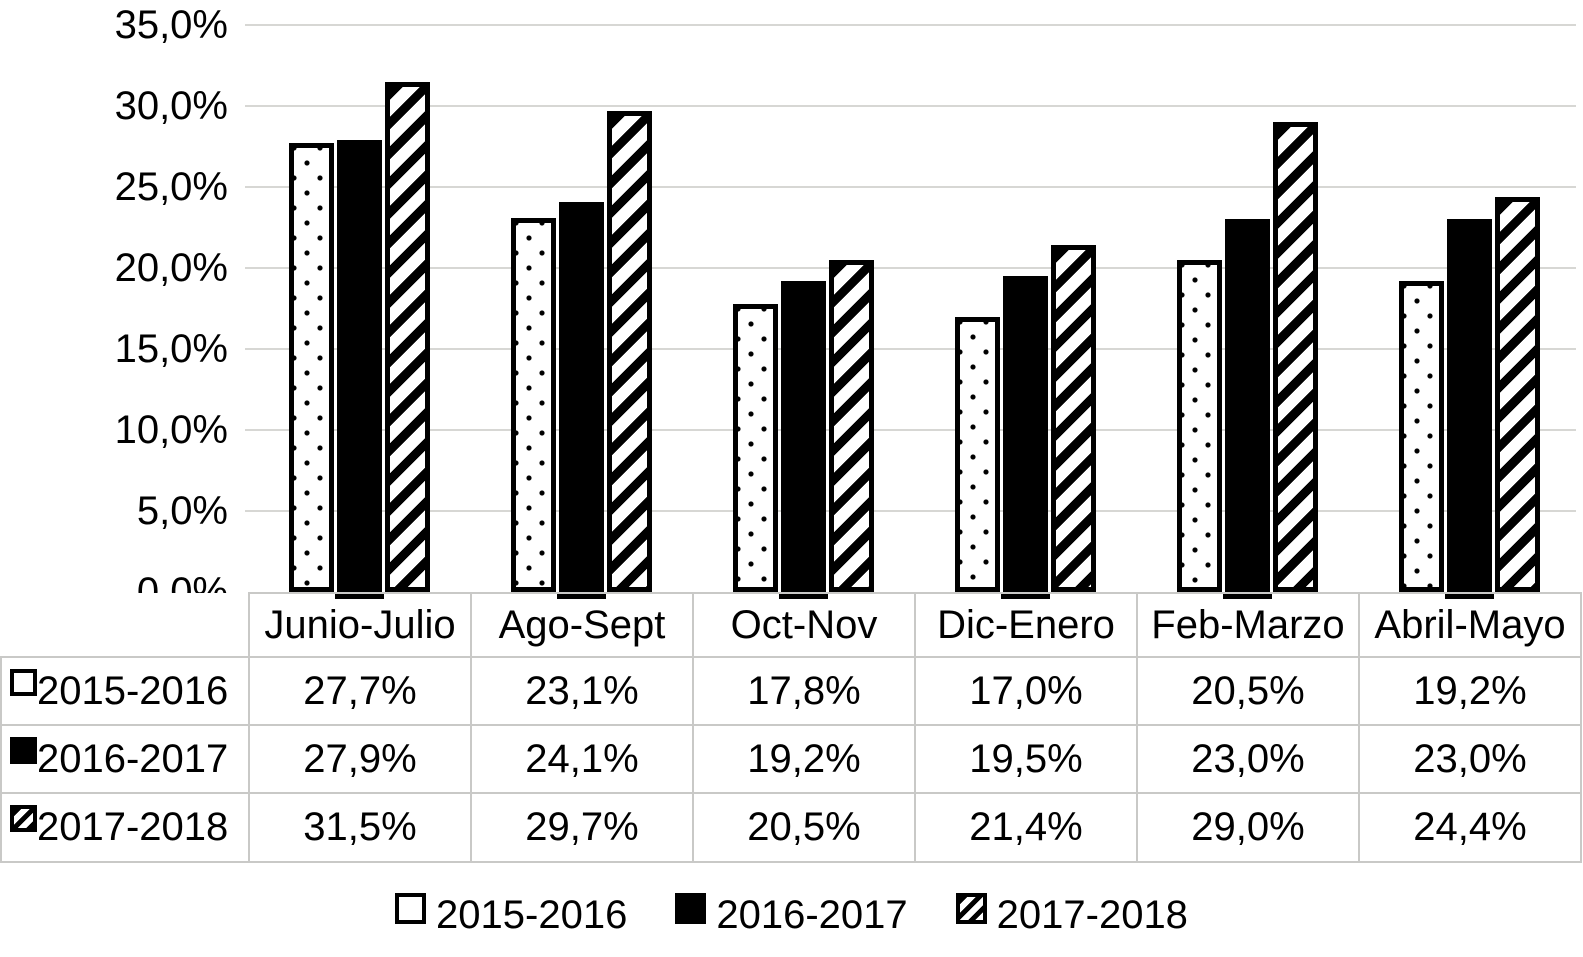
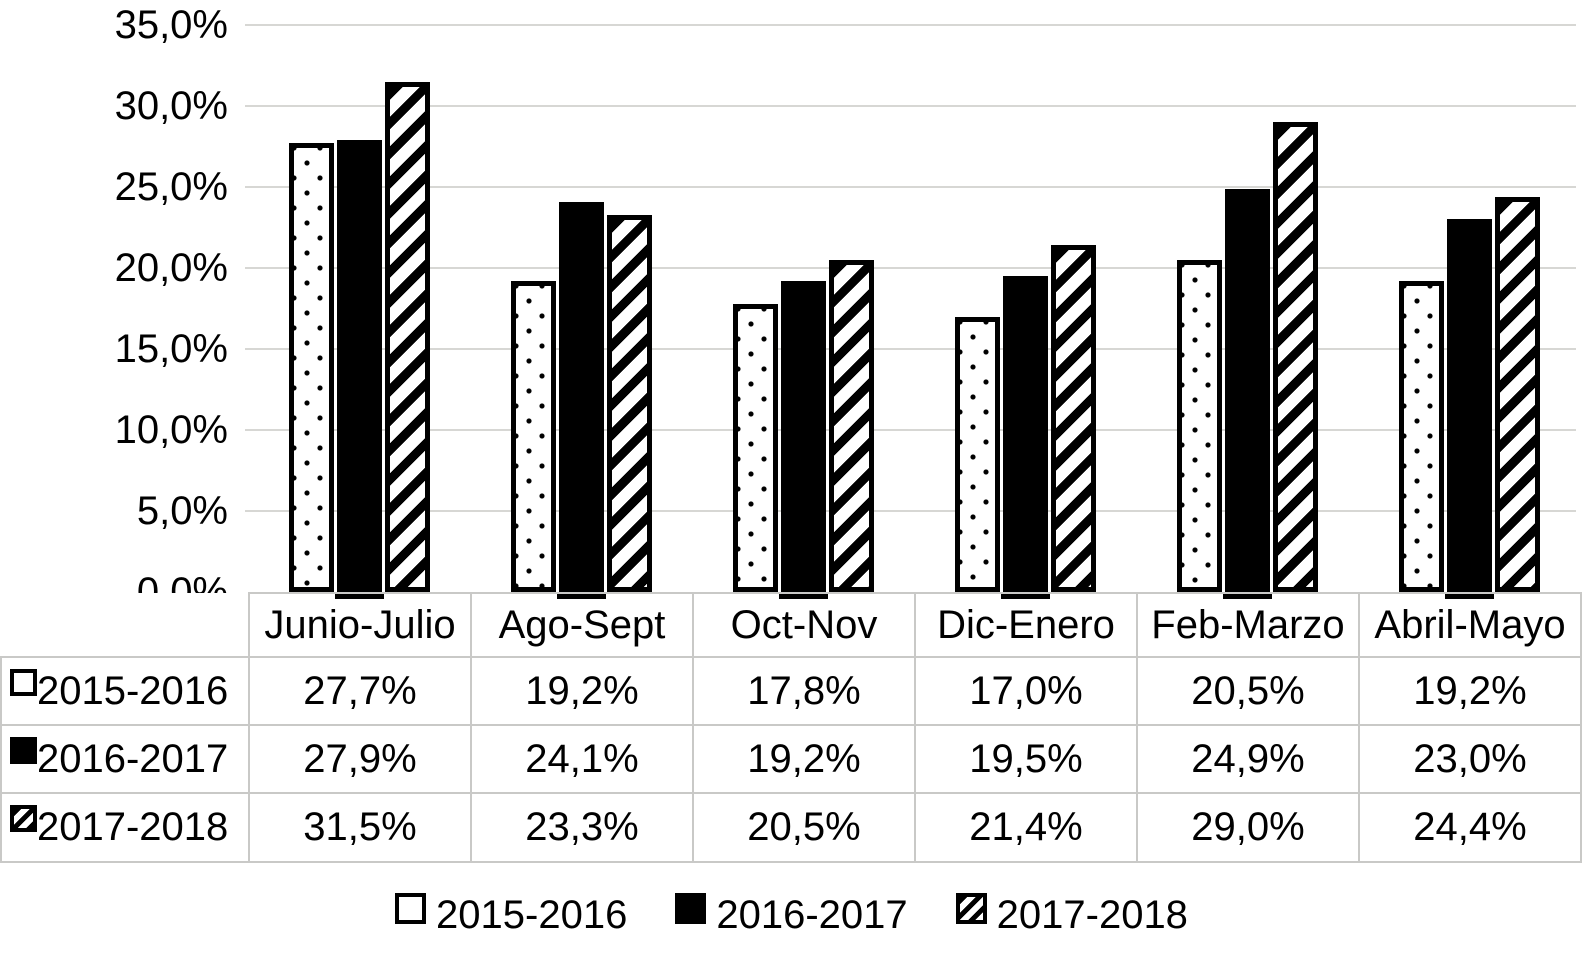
2015-2016/Ago-Sept: 23,1% -> 19,2%
2017-2018/Ago-Sept: 29,7% -> 23,3%
2016-2017/Feb-Marzo: 23,0% -> 24,9%
